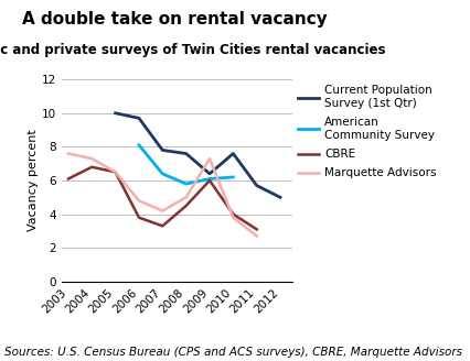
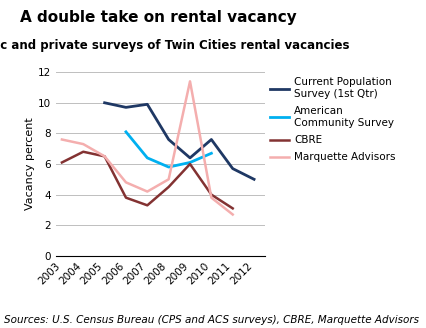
Current Population Survey (1st Qtr)/2007: 7.8 -> 9.9
Marquette Advisors/2009: 7.3 -> 11.4
American Community Survey/2010: 6.2 -> 6.7
